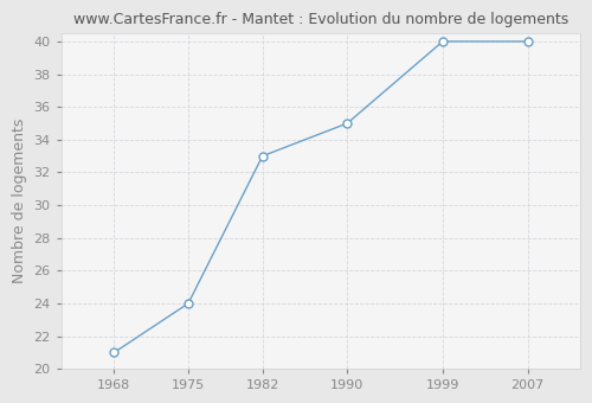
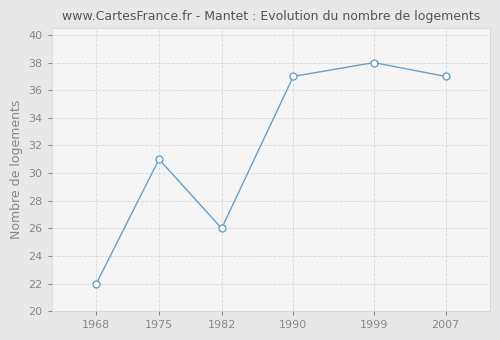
1968: 21 -> 22
1975: 24 -> 31
1982: 33 -> 26
1990: 35 -> 37
1999: 40 -> 38
2007: 40 -> 37
